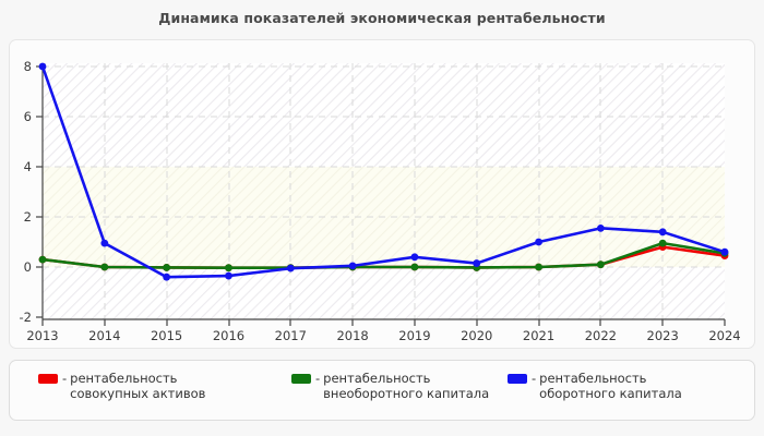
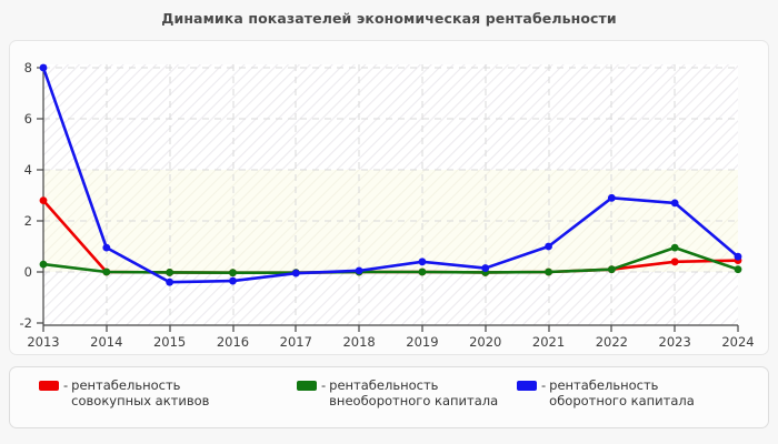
рентабельность совокупных активов/2013: 0.3 -> 2.8
рентабельность оборотного капитала/2022: 1.6 -> 2.9
рентабельность совокупных активов/2023: 0.8 -> 0.4
рентабельность оборотного капитала/2023: 1.4 -> 2.7
рентабельность внеоборотного капитала/2024: 0.6 -> 0.1
